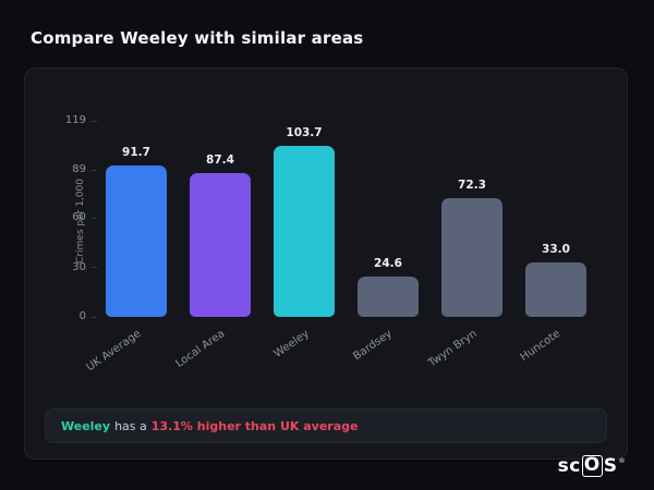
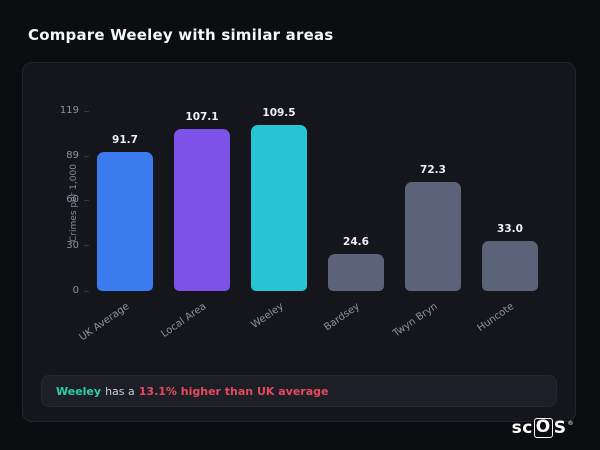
Local Area: 87.4 -> 107.1
Weeley: 103.7 -> 109.5
